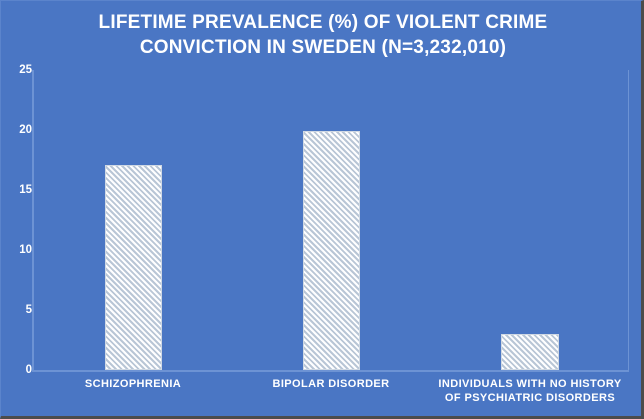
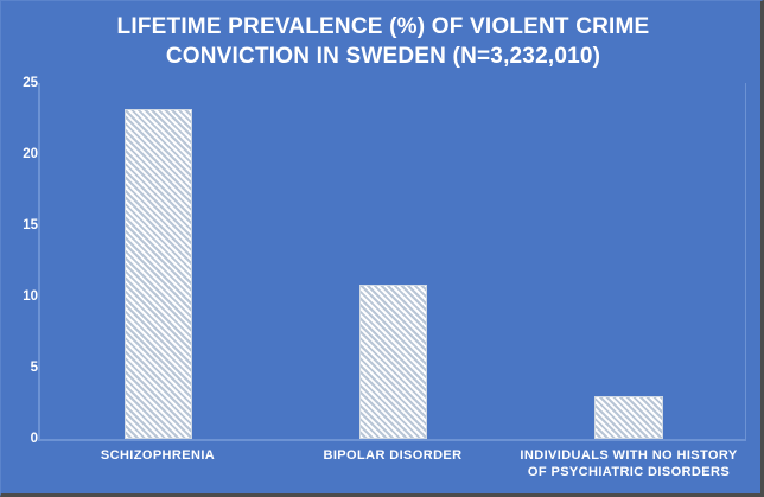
SCHIZOPHRENIA: 17.1 -> 23.2
BIPOLAR DISORDER: 19.9 -> 10.8
